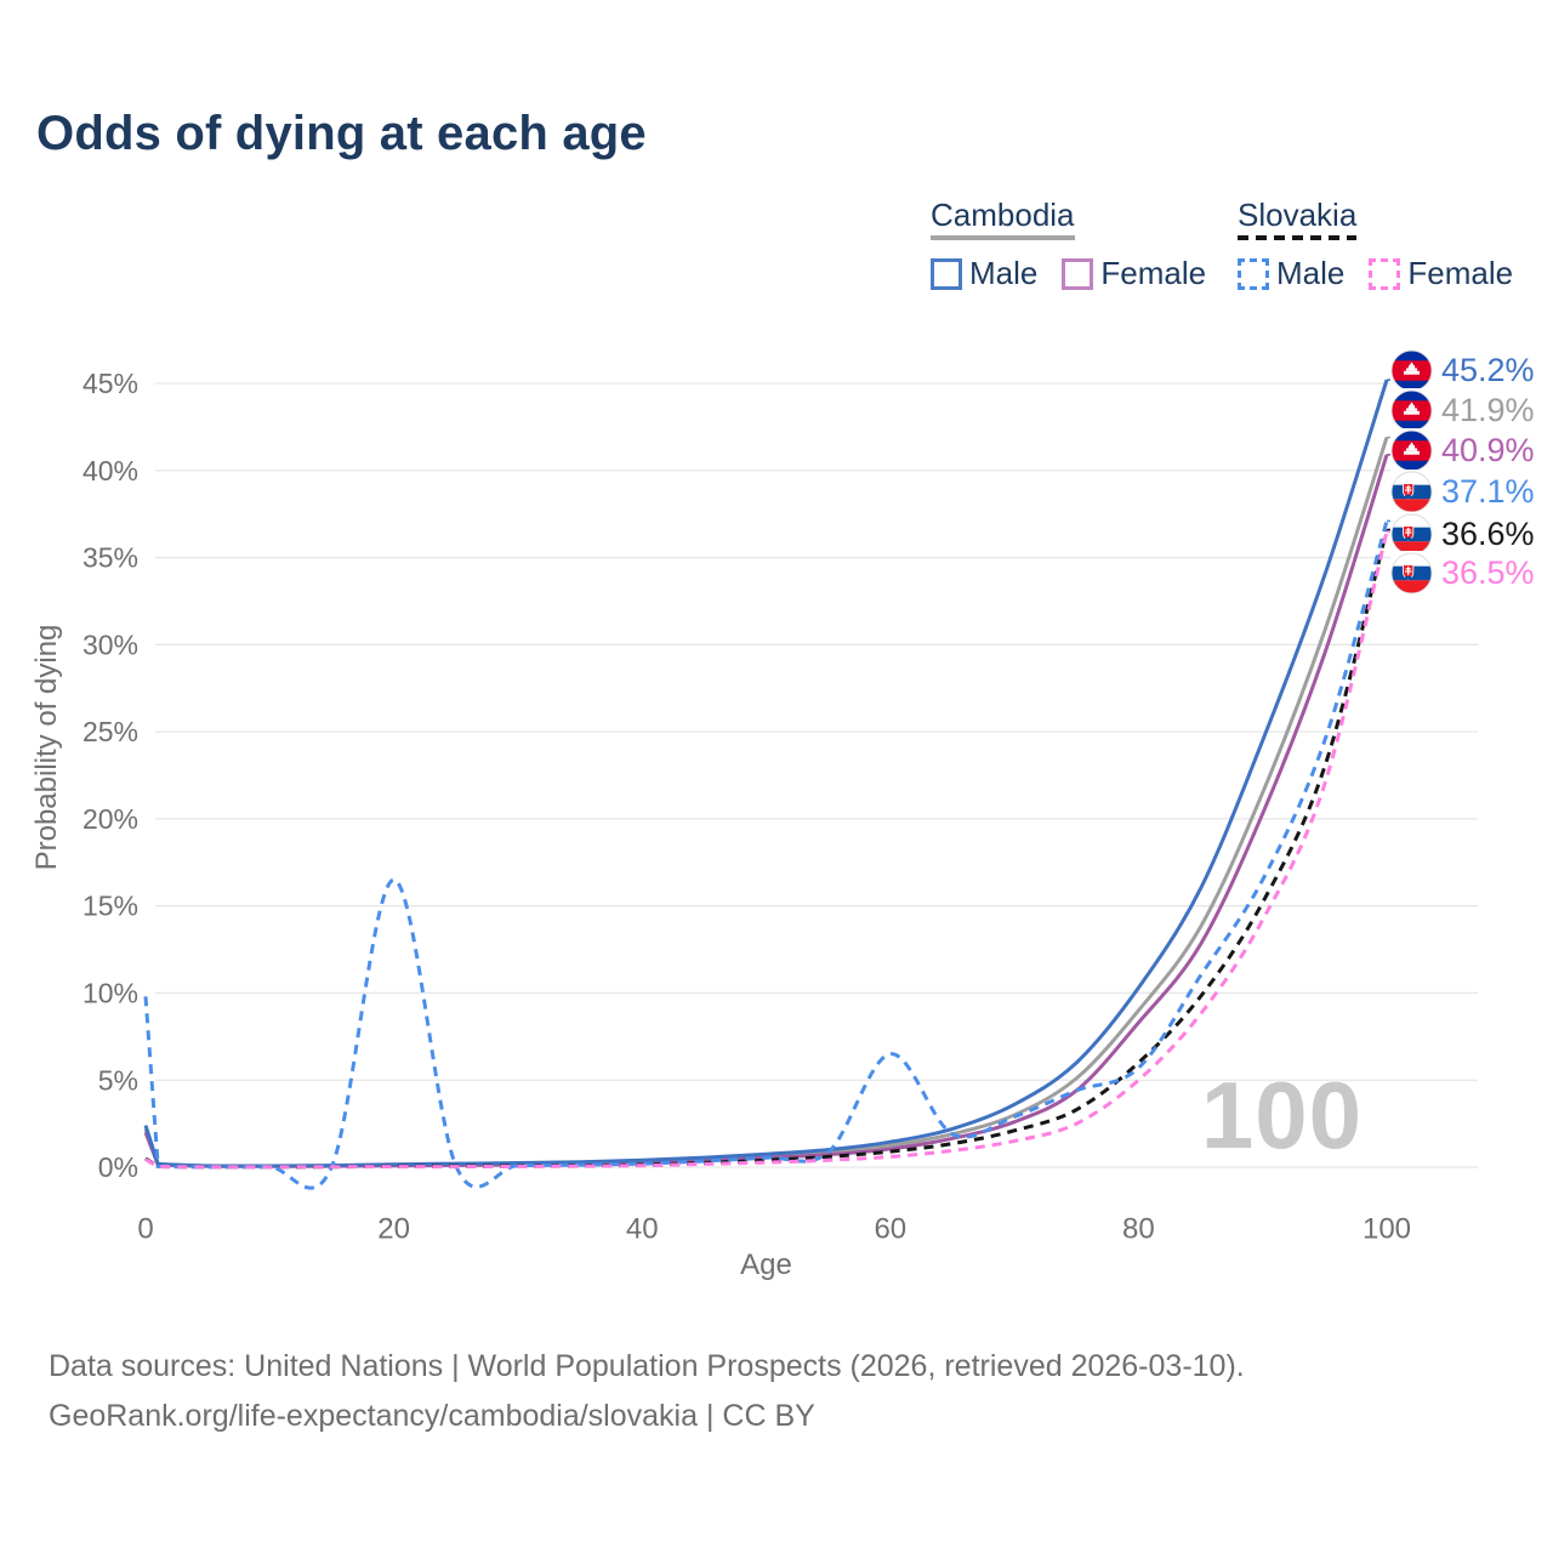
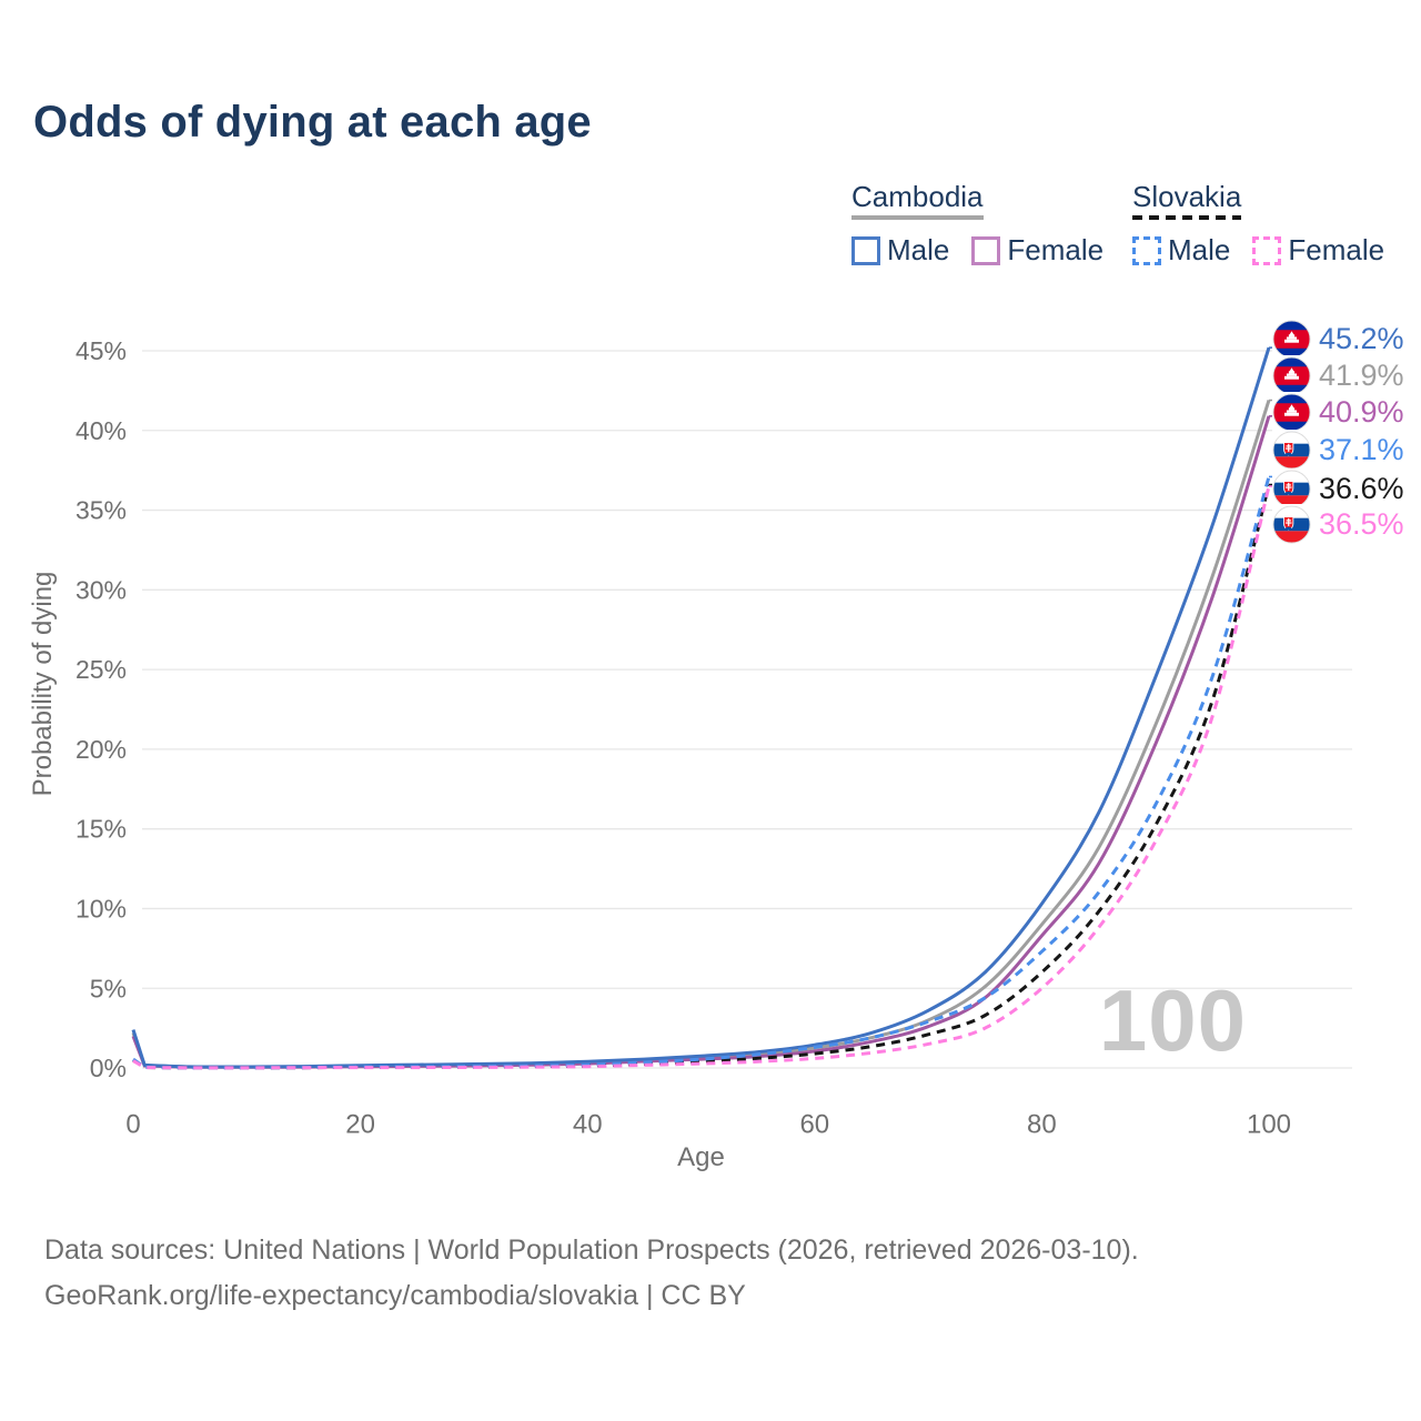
Slovakia Male/0: 9.8% -> 0.6%
Slovakia Male/20: 16.5% -> 0.1%
Slovakia Male/60: 6.5% -> 1.3%
Slovakia Male/80: 5.7% -> 7.3%
